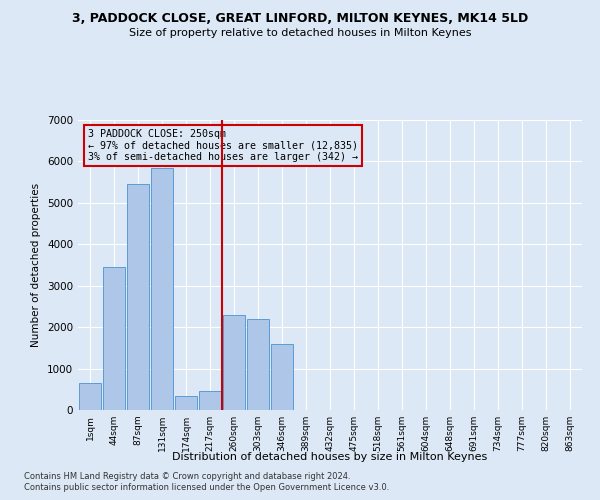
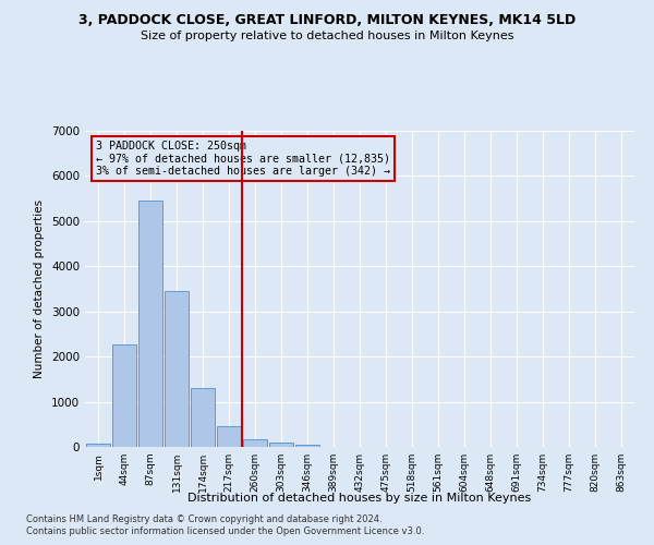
1sqm: 650 -> 80
44sqm: 3450 -> 2280
131sqm: 5850 -> 3440
174sqm: 350 -> 1310
260sqm: 2300 -> 160
303sqm: 2200 -> 100
346sqm: 1600 -> 60
